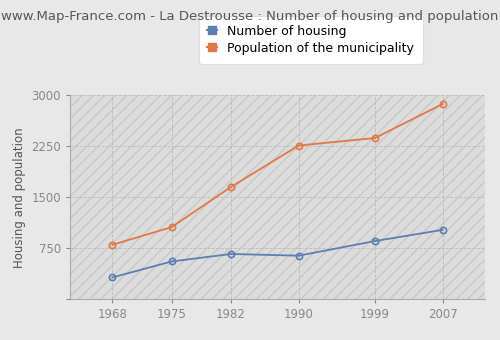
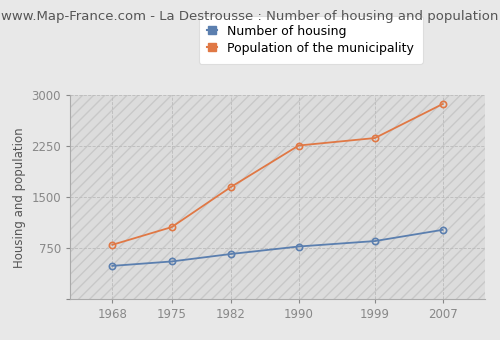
Number of housing/1968: 320 -> 490
Number of housing/1990: 640 -> 780
